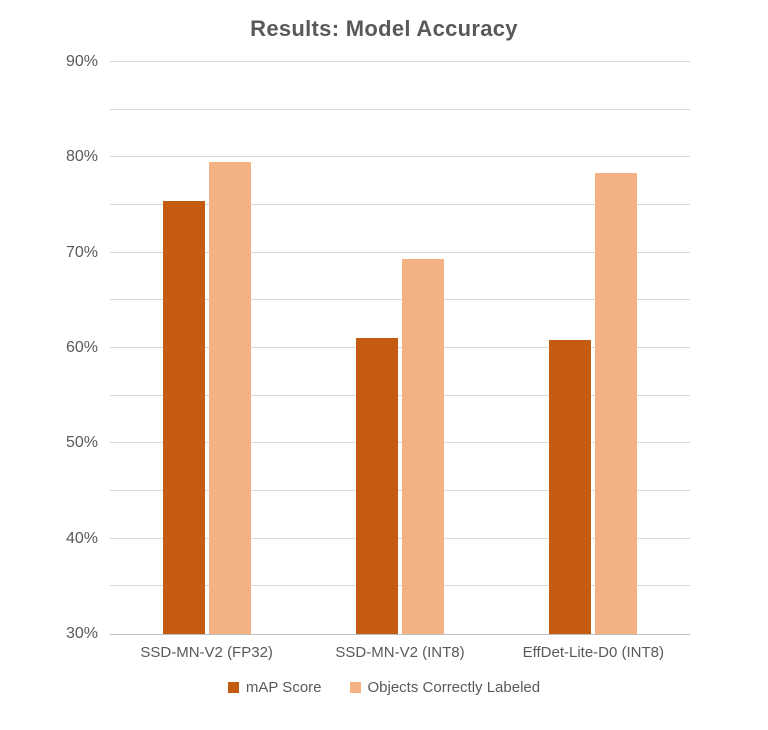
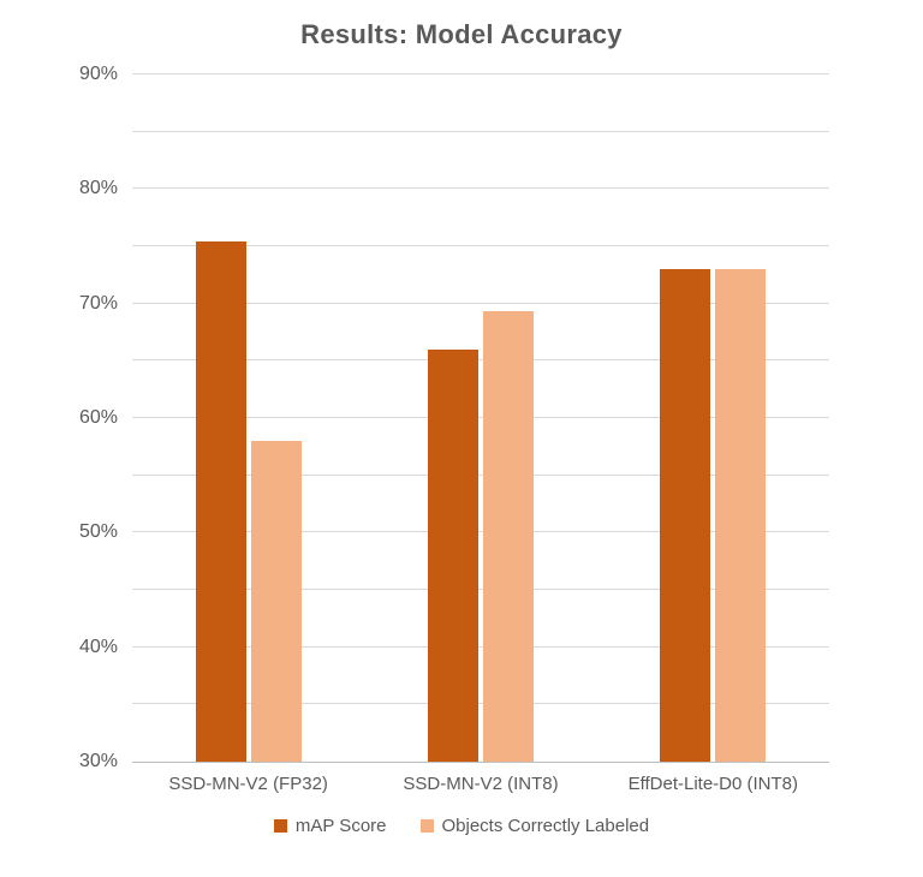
Objects Correctly Labeled/SSD-MN-V2 (FP32): 80% -> 58%
mAP Score/SSD-MN-V2 (INT8): 61% -> 66%
mAP Score/EffDet-Lite-D0 (INT8): 61% -> 73%
Objects Correctly Labeled/EffDet-Lite-D0 (INT8): 78% -> 73%
